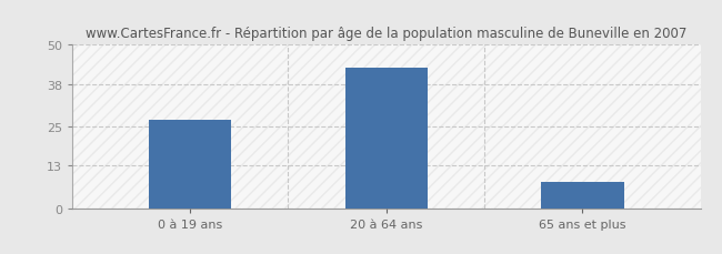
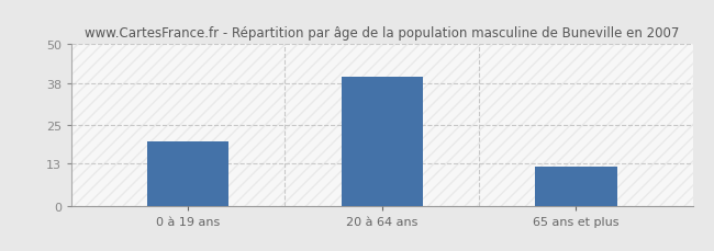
0 à 19 ans: 27 -> 20
20 à 64 ans: 43 -> 40
65 ans et plus: 8 -> 12
